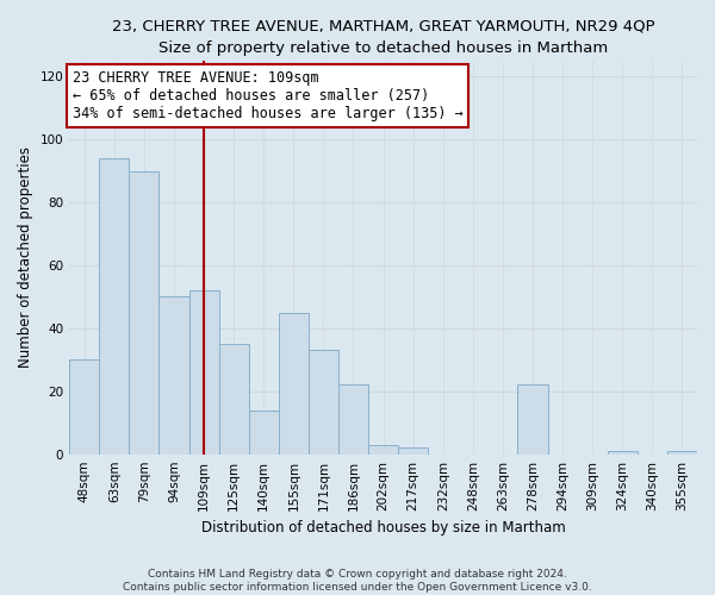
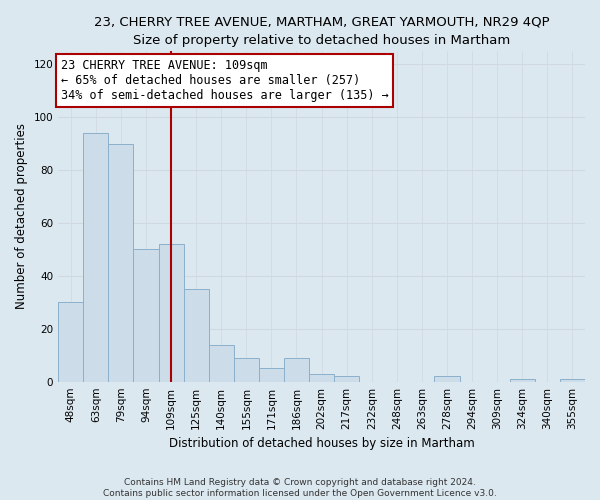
155sqm: 45 -> 9
171sqm: 33 -> 5
186sqm: 22 -> 9
278sqm: 22 -> 2
